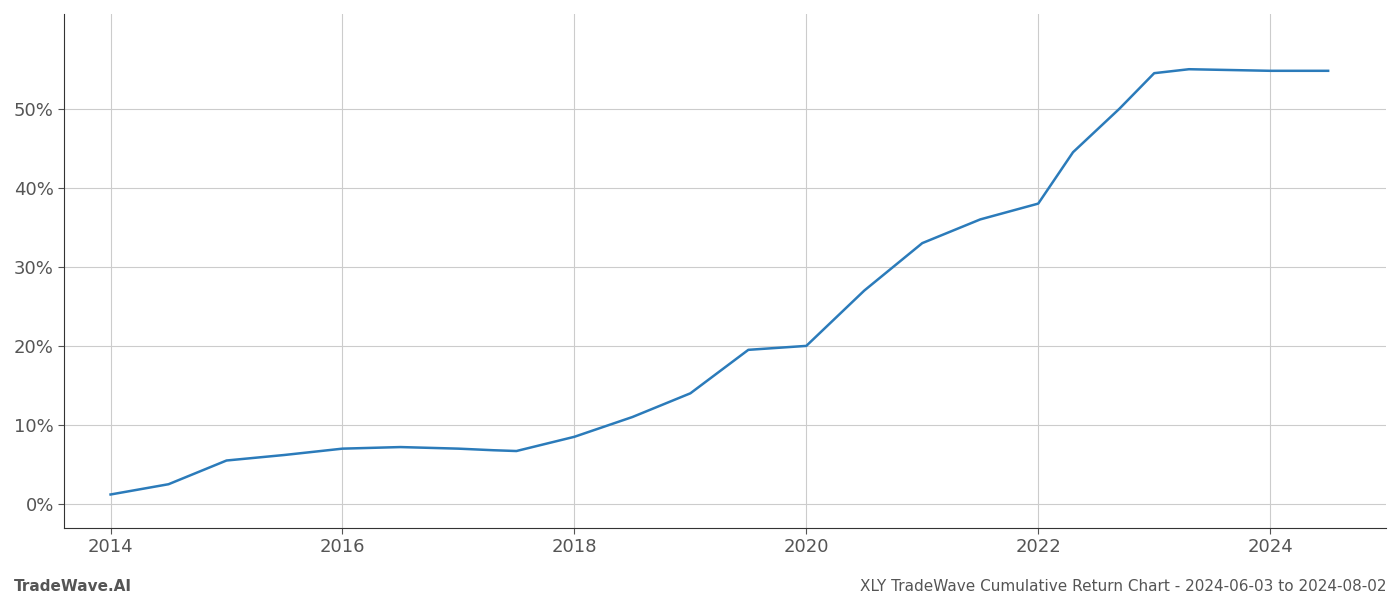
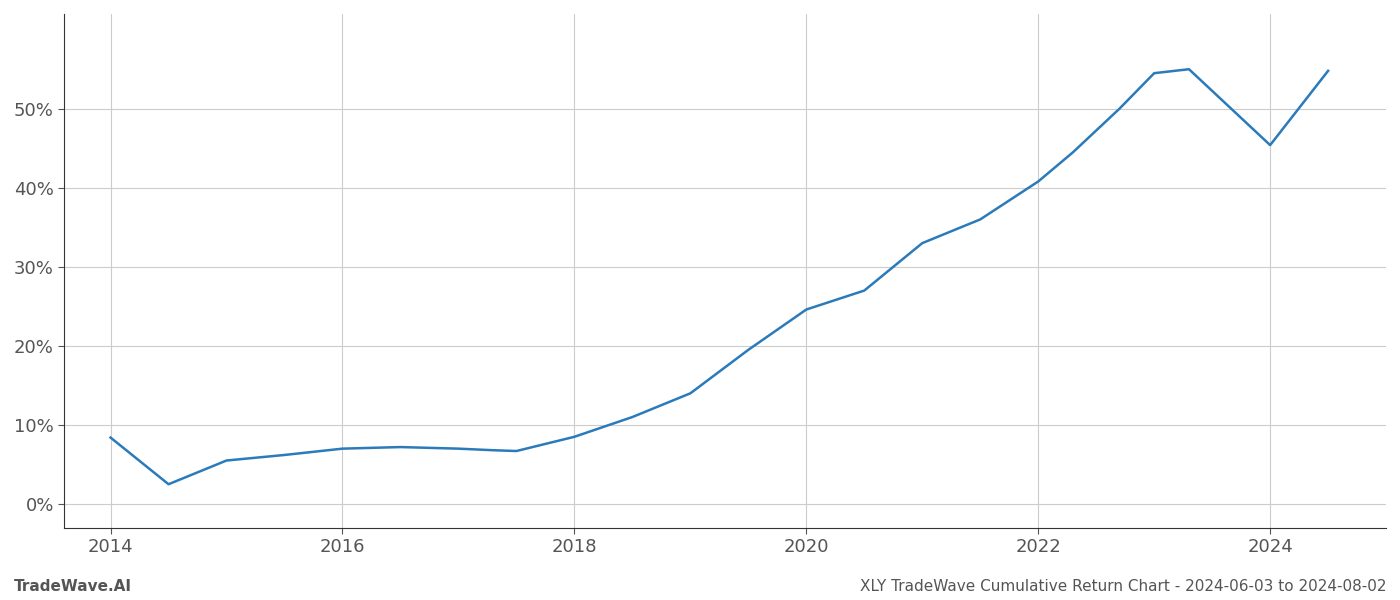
2014: 1.2% -> 8.4%
2020: 20.0% -> 24.6%
2022: 38.0% -> 40.8%
2024: 54.8% -> 45.4%
